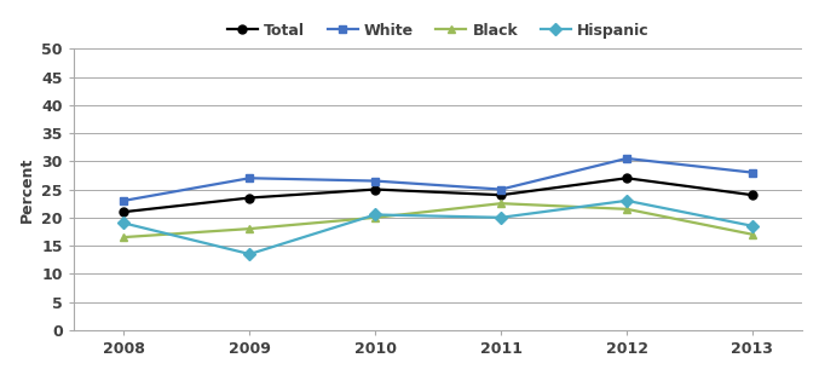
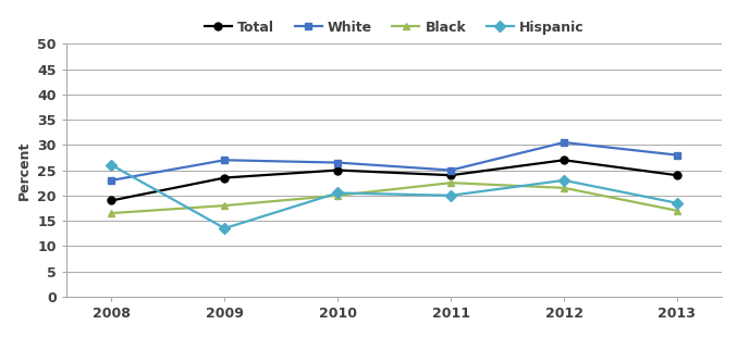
Total/2008: 21.0 -> 19.0
Hispanic/2008: 19.0 -> 26.0
